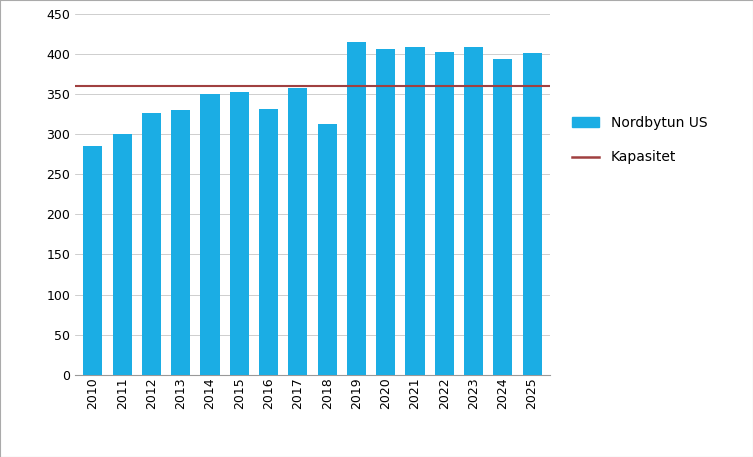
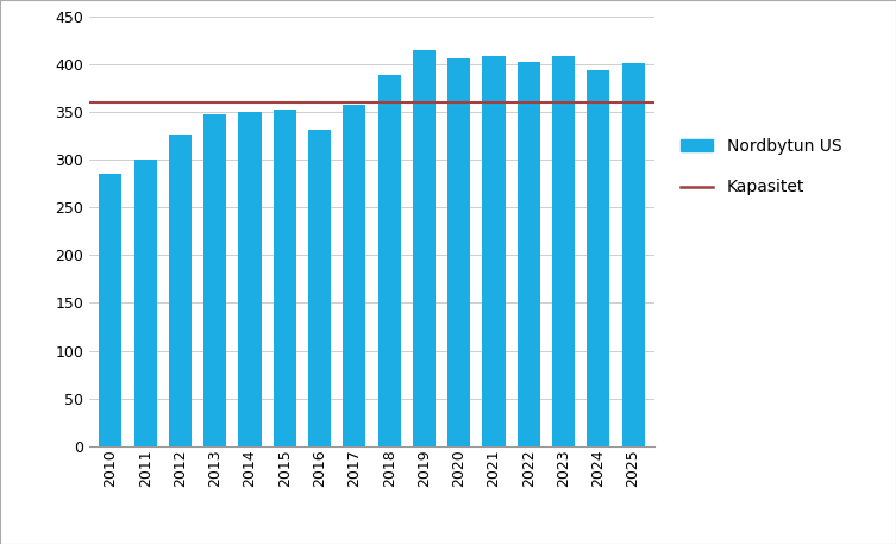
2013: 330 -> 348
2018: 312 -> 388
